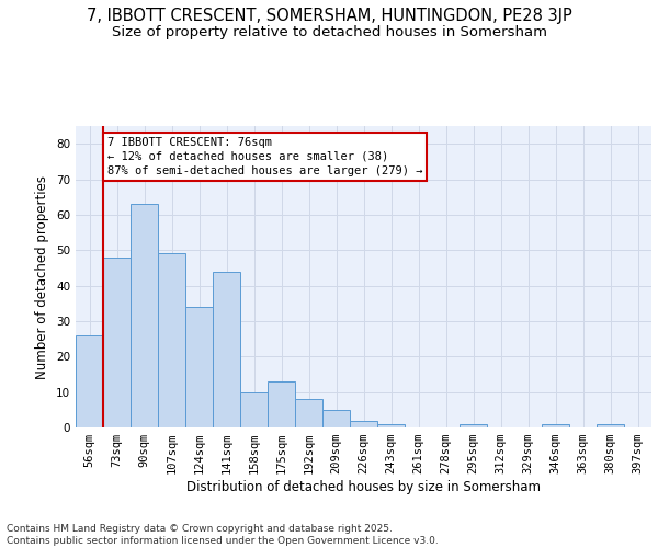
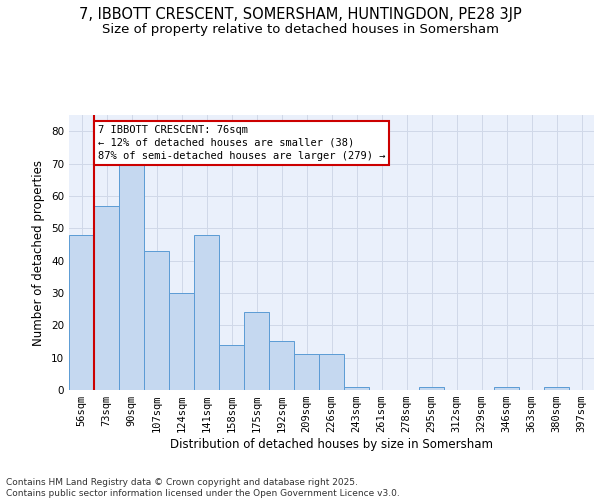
56sqm: 26 -> 48
73sqm: 48 -> 57
90sqm: 63 -> 70
107sqm: 49 -> 43
124sqm: 34 -> 30
141sqm: 44 -> 48
158sqm: 10 -> 14
175sqm: 13 -> 24
192sqm: 8 -> 15
209sqm: 5 -> 11
226sqm: 2 -> 11
